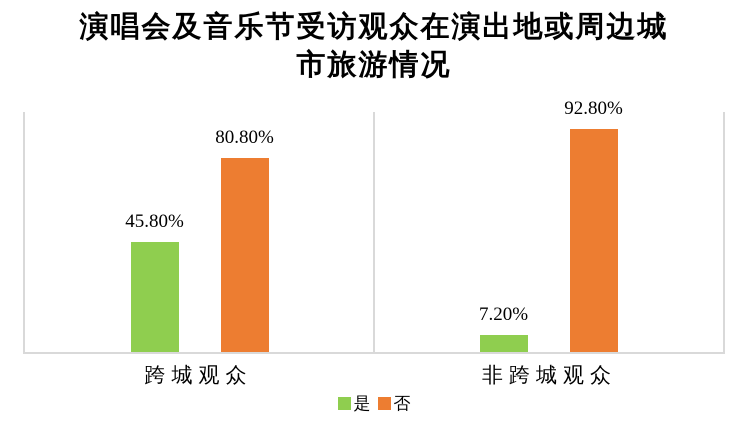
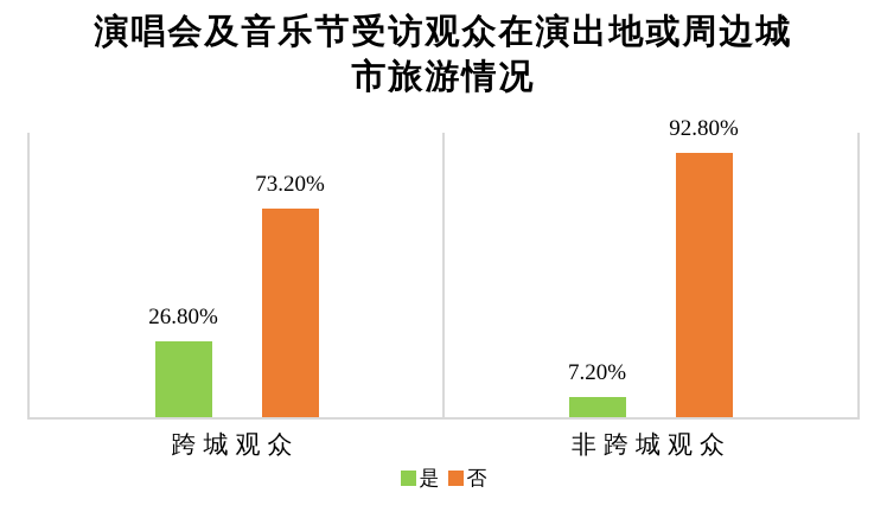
是/跨城观众: 45.80% -> 26.80%
否/跨城观众: 80.80% -> 73.20%
